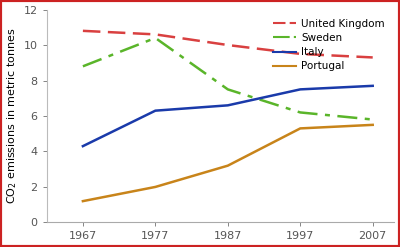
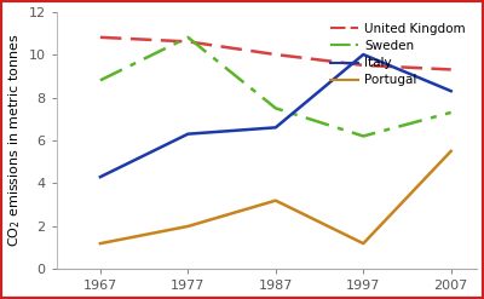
Sweden/1977: 10.4 -> 10.8
Italy/1997: 7.5 -> 10.0
Portugal/1997: 5.3 -> 1.2
Sweden/2007: 5.8 -> 7.3
Italy/2007: 7.7 -> 8.3
